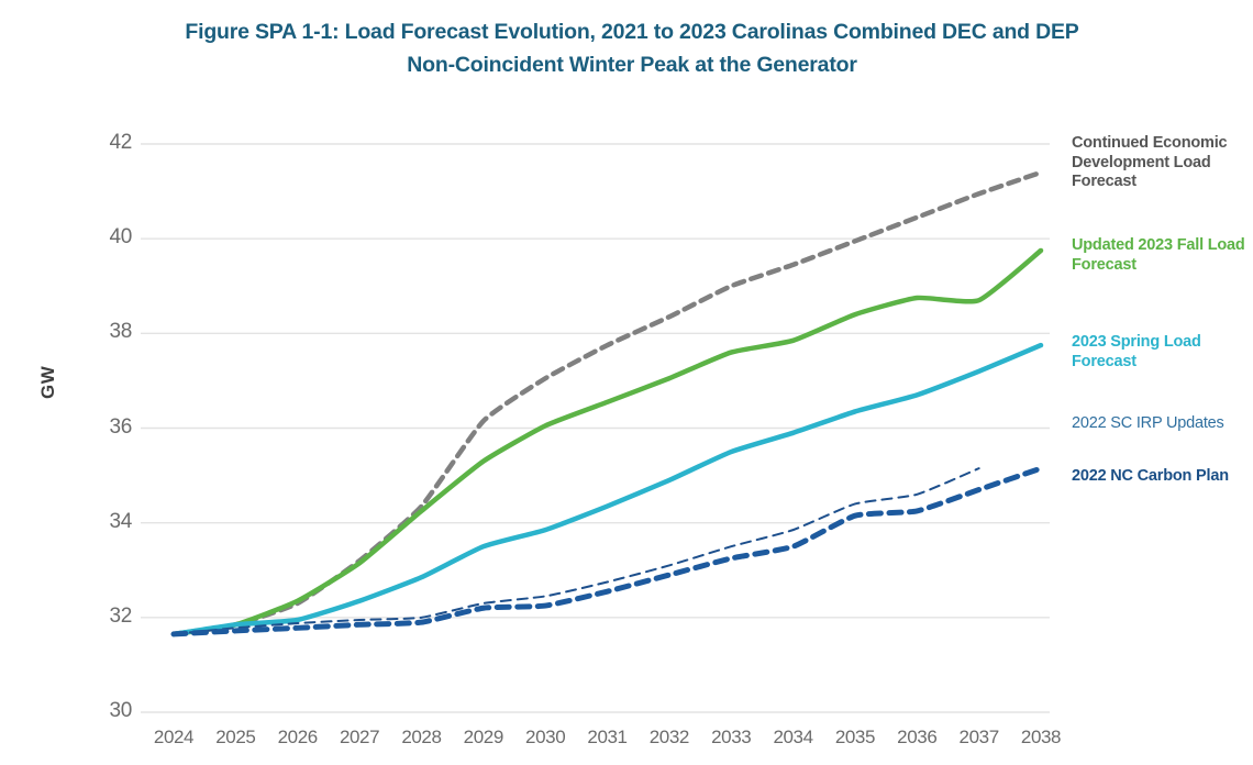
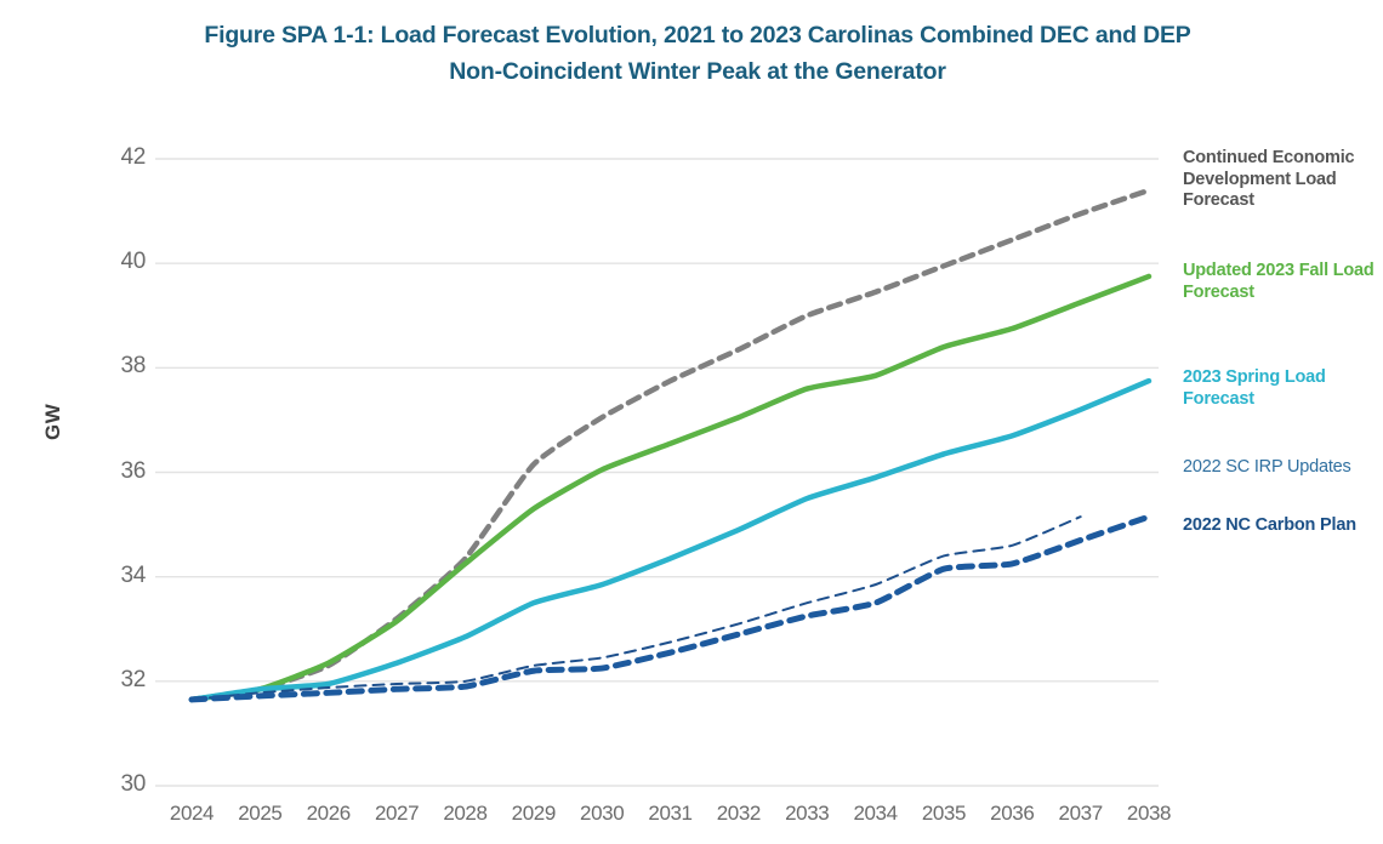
Updated 2023 Fall Load Forecast/2037: 38.7 -> 39.2
